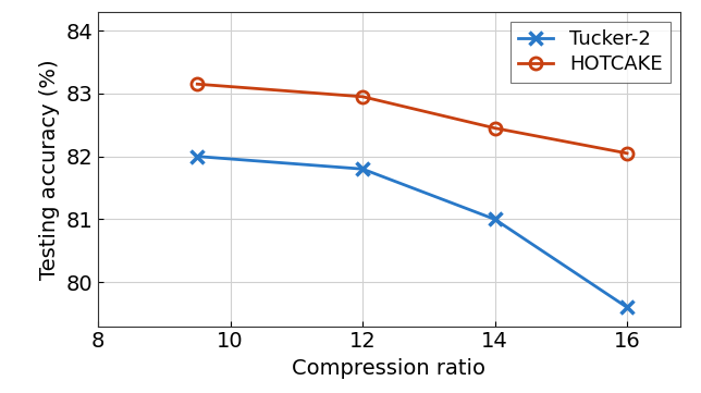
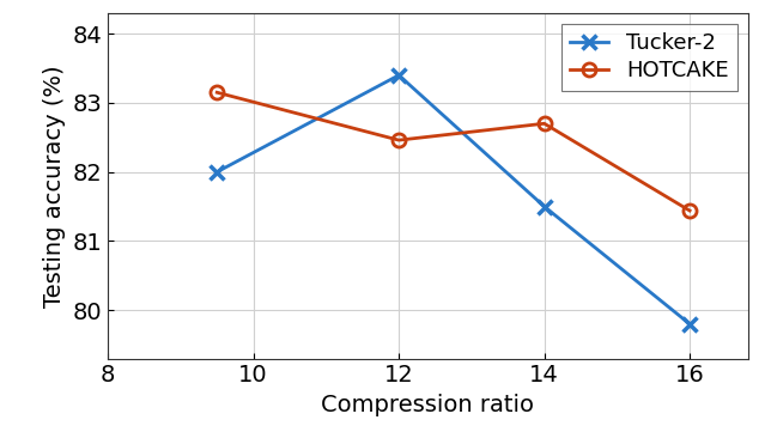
Tucker-2/12: 81.8 -> 83.4
HOTCAKE/12: 82.95 -> 82.46
Tucker-2/14: 81.0 -> 81.5
HOTCAKE/14: 82.45 -> 82.70
Tucker-2/16: 79.6 -> 79.8
HOTCAKE/16: 82.05 -> 81.44
